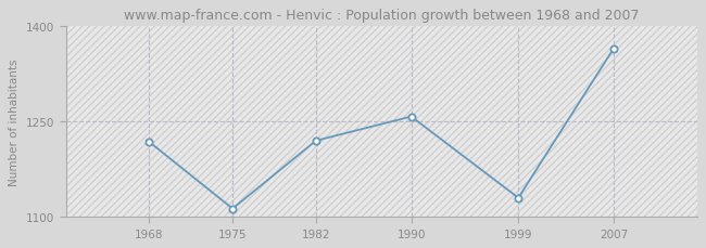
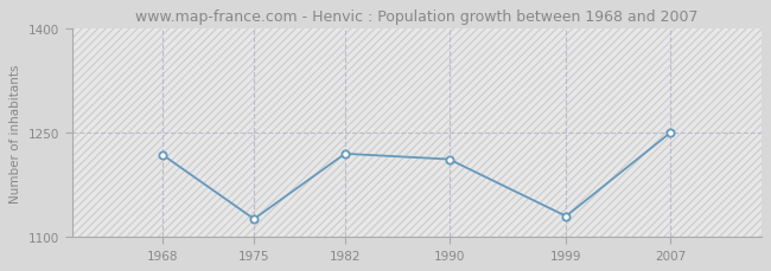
1975: 1113 -> 1126
1990: 1258 -> 1212
2007: 1365 -> 1250
